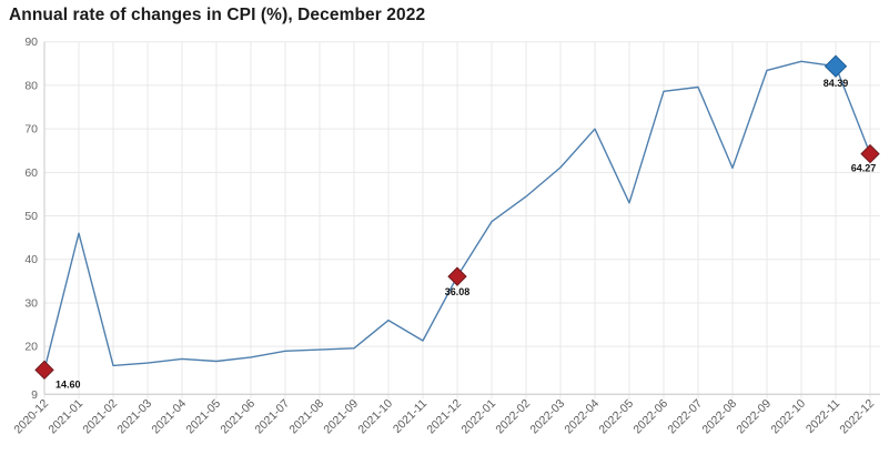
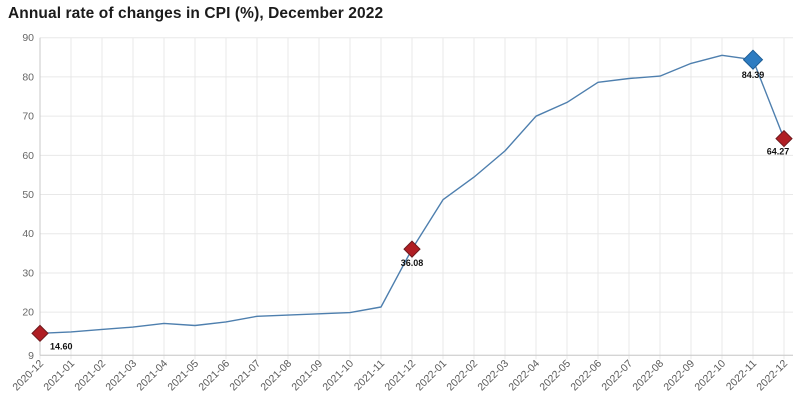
2021-01: 46 -> 15
2021-10: 26 -> 20
2022-05: 53 -> 74
2022-08: 61 -> 80
